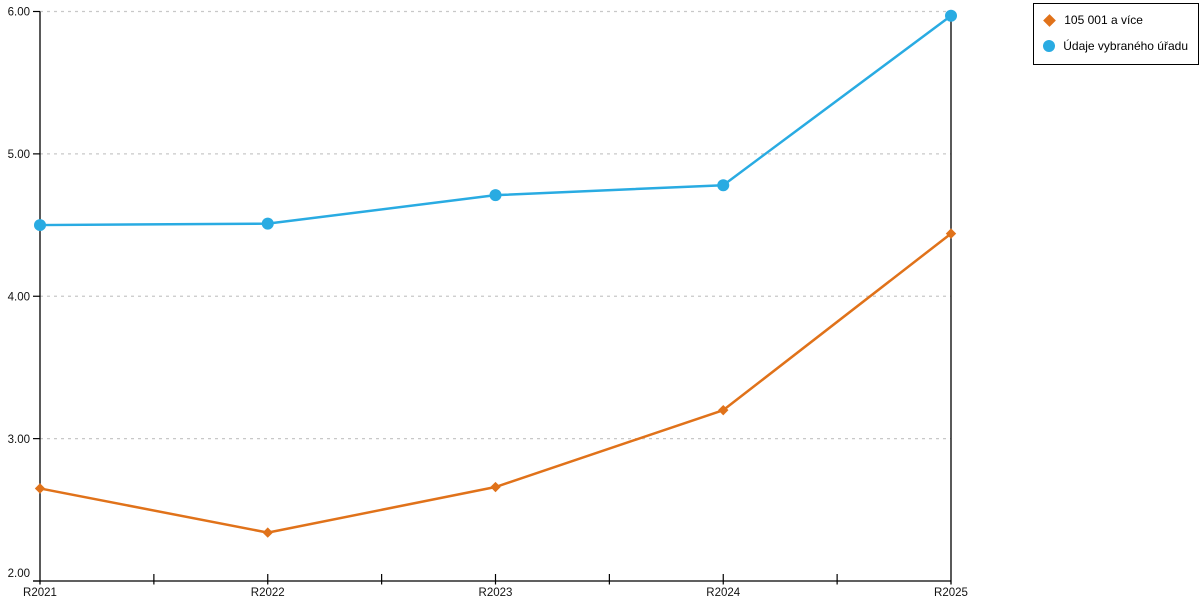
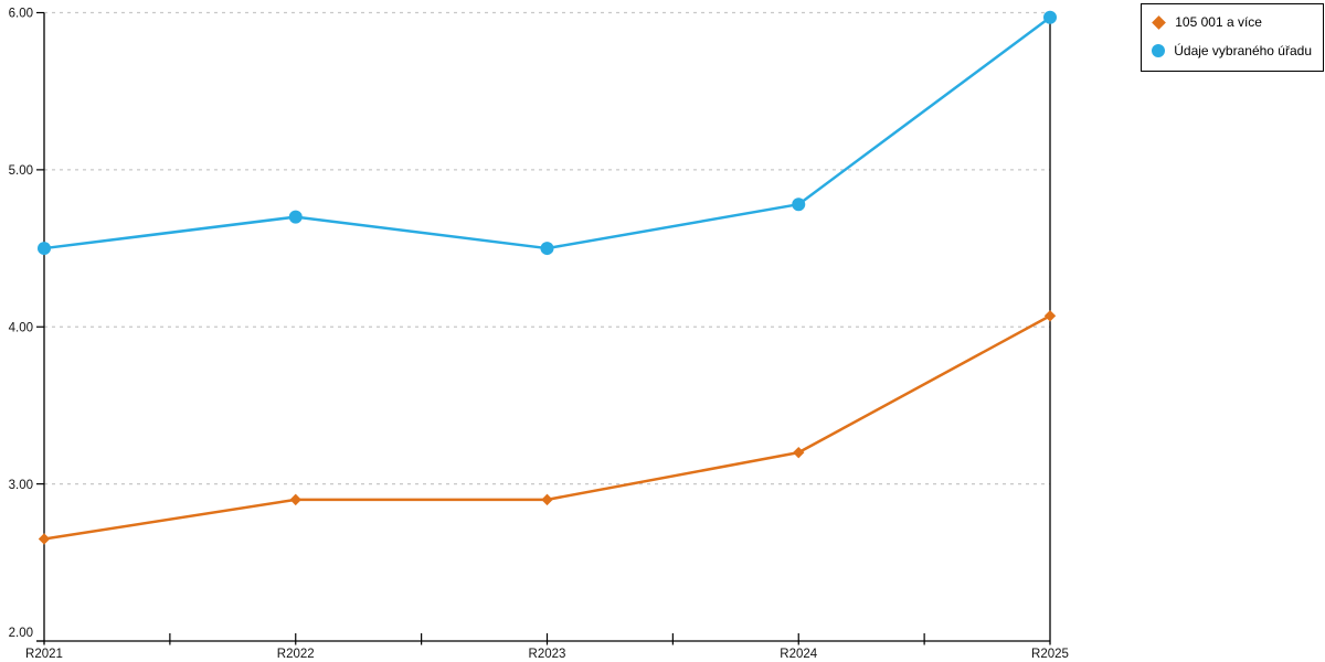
105 001 a více/R2022: 2.34 -> 2.90
Údaje vybraného úřadu/R2022: 4.51 -> 4.70
105 001 a více/R2023: 2.66 -> 2.90
Údaje vybraného úřadu/R2023: 4.71 -> 4.50
105 001 a více/R2025: 4.44 -> 4.07
